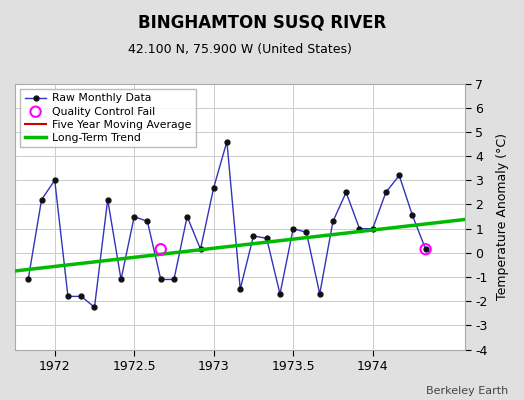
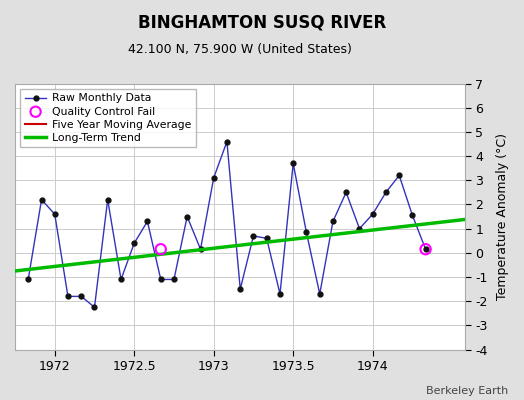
Raw Monthly Data/1972: 3.00 -> 1.60
Raw Monthly Data/1972.5: 1.50 -> 0.40
Raw Monthly Data/1973: 2.70 -> 3.10
Raw Monthly Data/1973.5: 1.00 -> 3.70
Raw Monthly Data/1974: 1.00 -> 1.60
